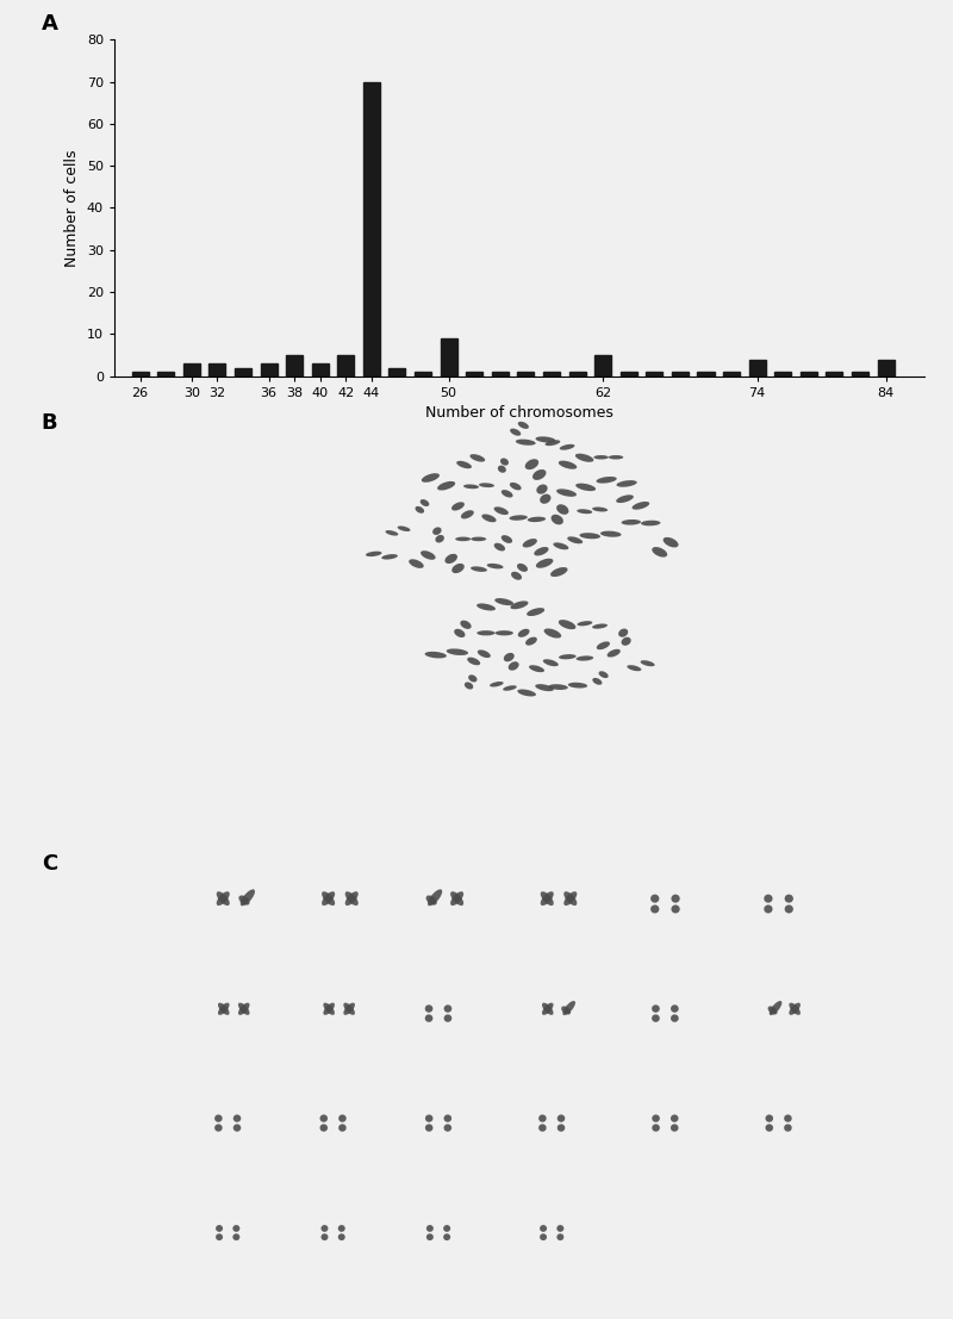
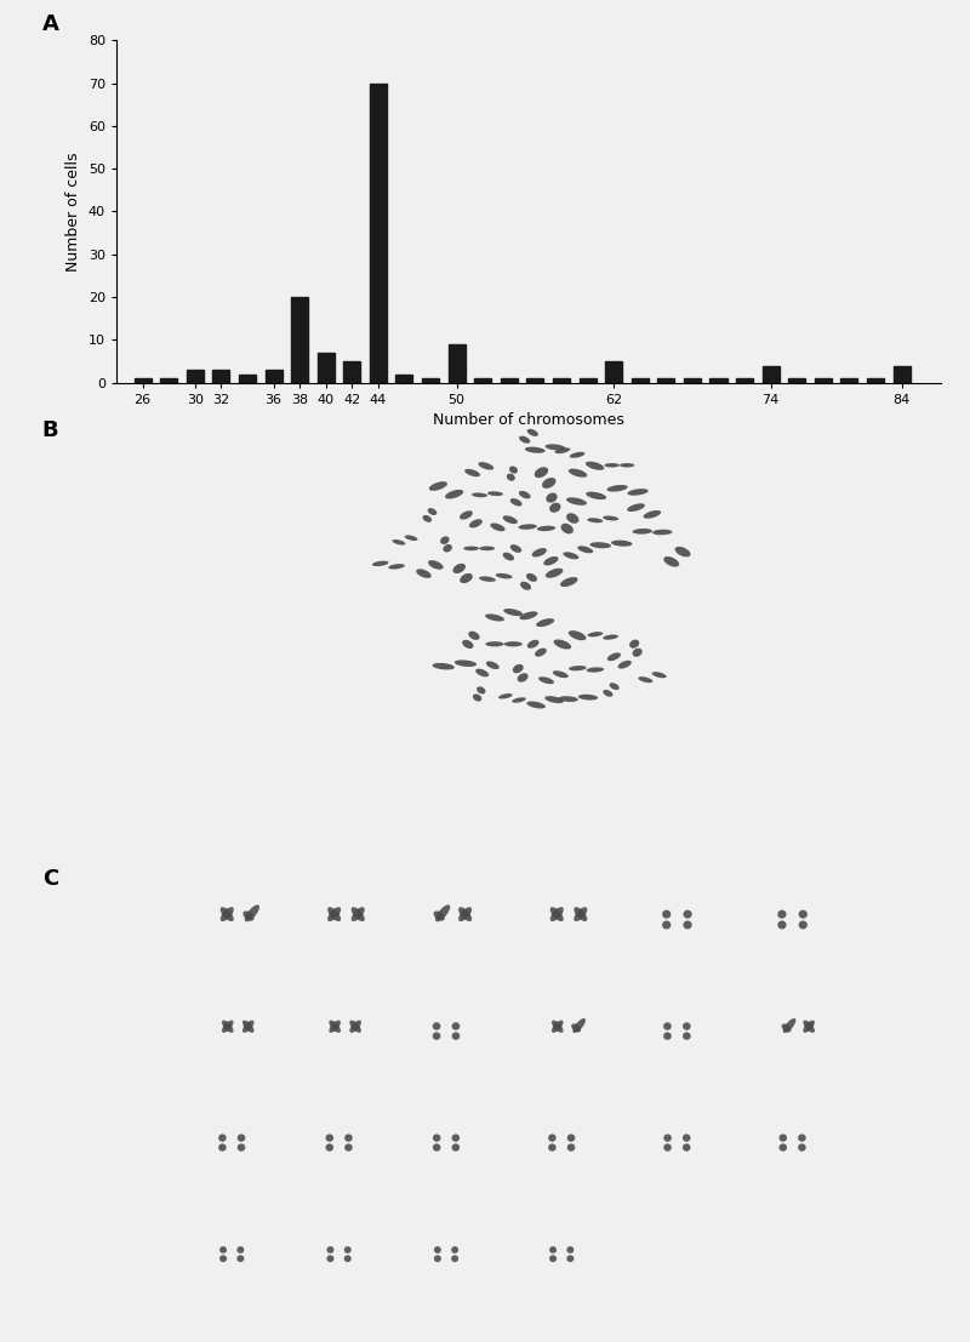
38: 5 -> 20
40: 3 -> 7
